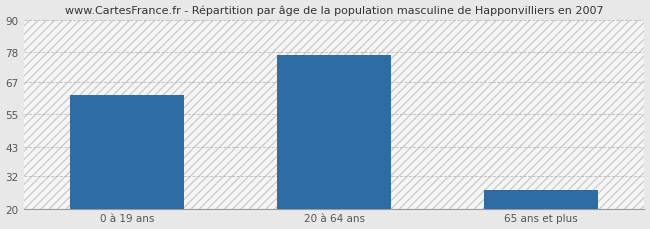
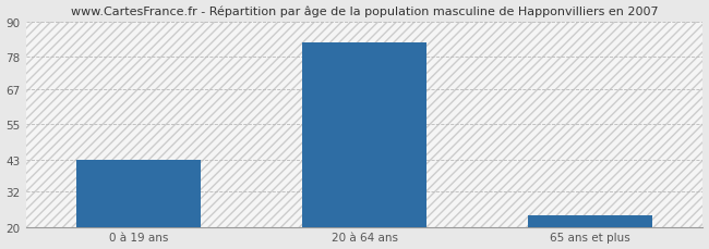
0 à 19 ans: 62 -> 43
20 à 64 ans: 77 -> 83
65 ans et plus: 27 -> 24
